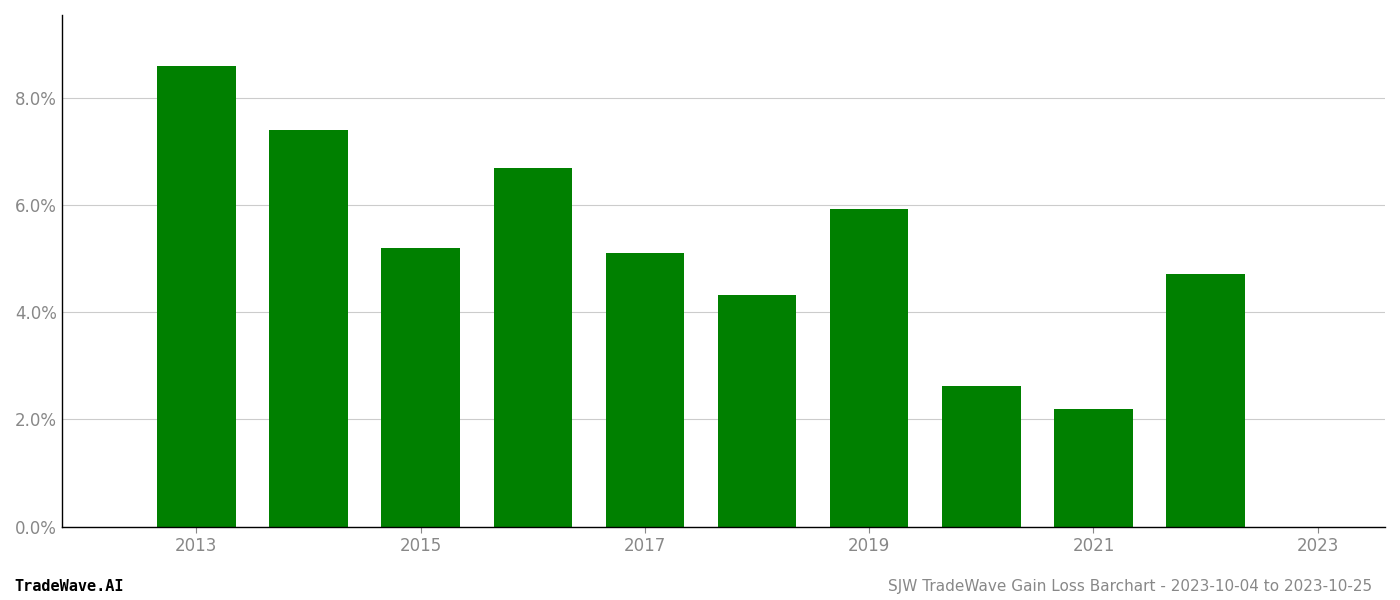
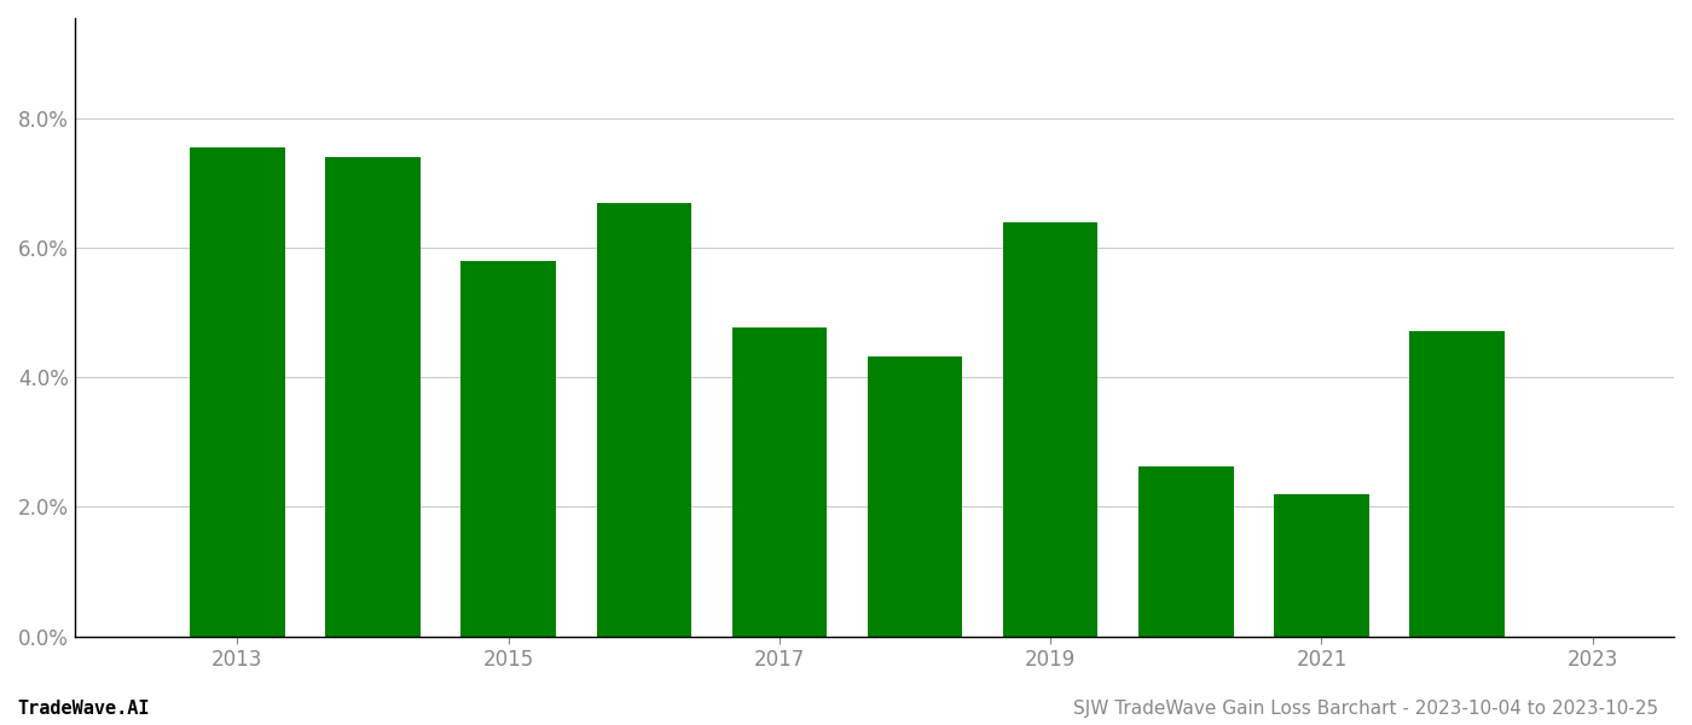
2013: 8.60% -> 7.56%
2015: 5.20% -> 5.80%
2017: 5.10% -> 4.78%
2019: 5.93% -> 6.40%
